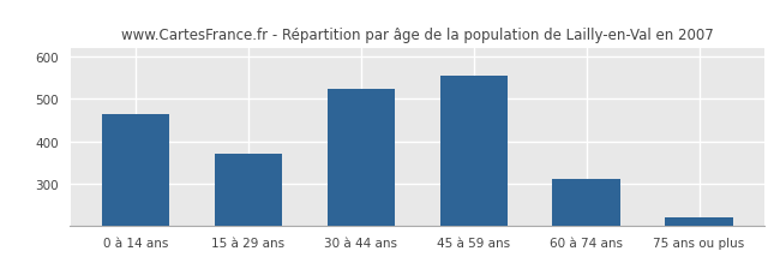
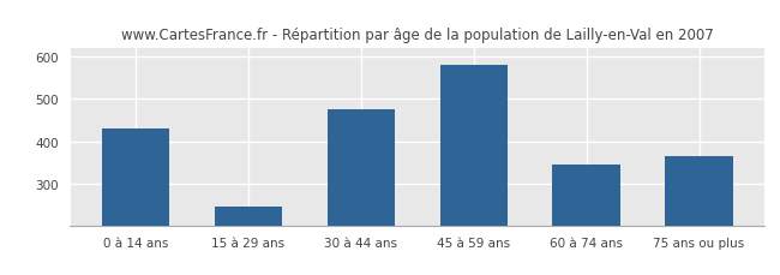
0 à 14 ans: 465 -> 430
15 à 29 ans: 370 -> 245
30 à 44 ans: 525 -> 475
45 à 59 ans: 555 -> 580
60 à 74 ans: 310 -> 345
75 ans ou plus: 218 -> 365
